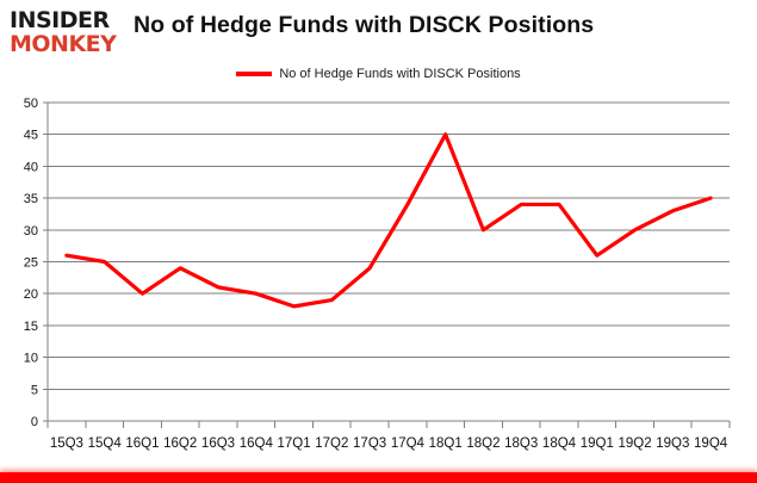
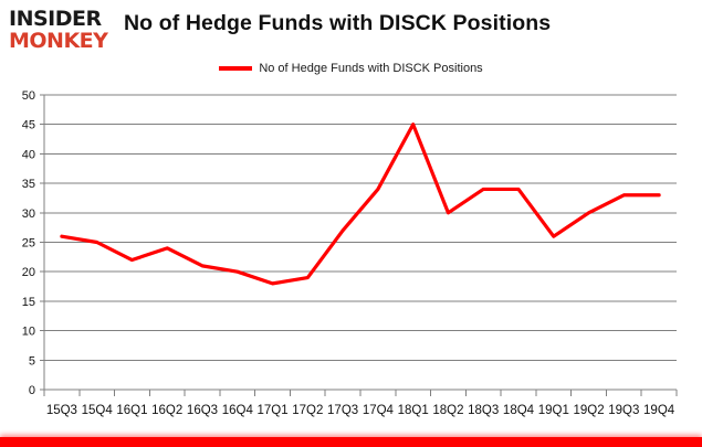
16Q1: 20 -> 22
17Q3: 24 -> 27
19Q4: 35 -> 33
